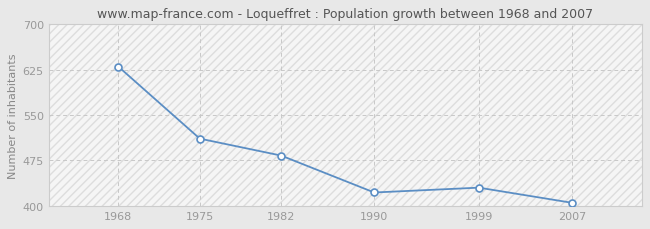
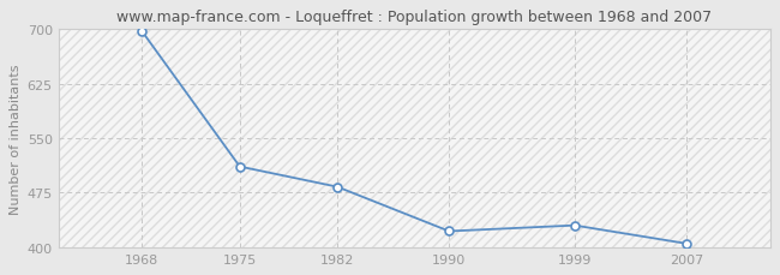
1968: 630 -> 697
